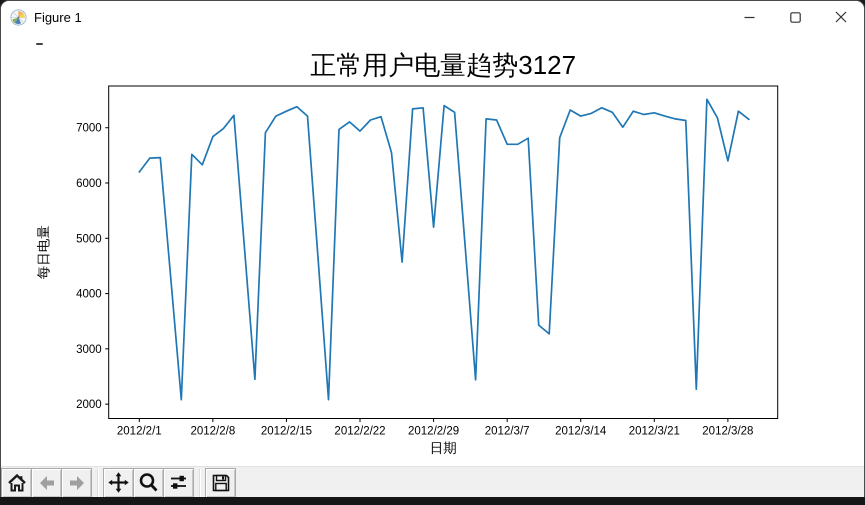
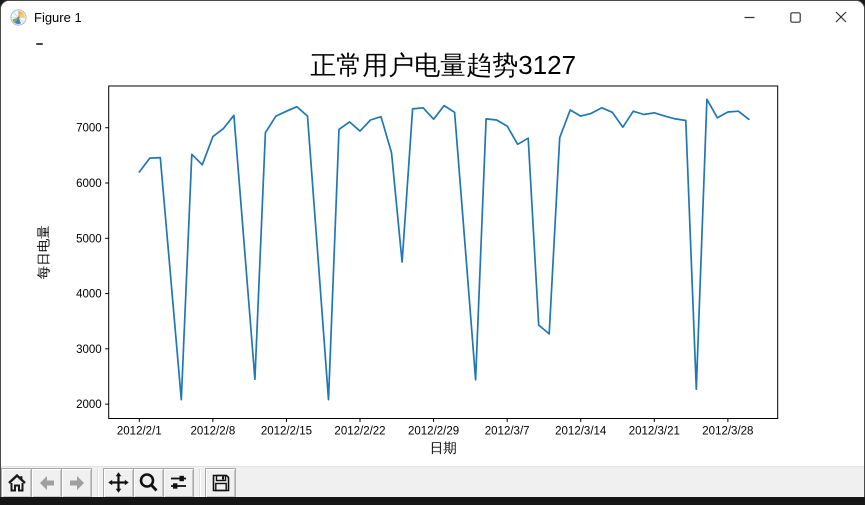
2012/2/29: 5200 -> 7200
2012/3/7: 6700 -> 7000
2012/3/28: 6400 -> 7300
